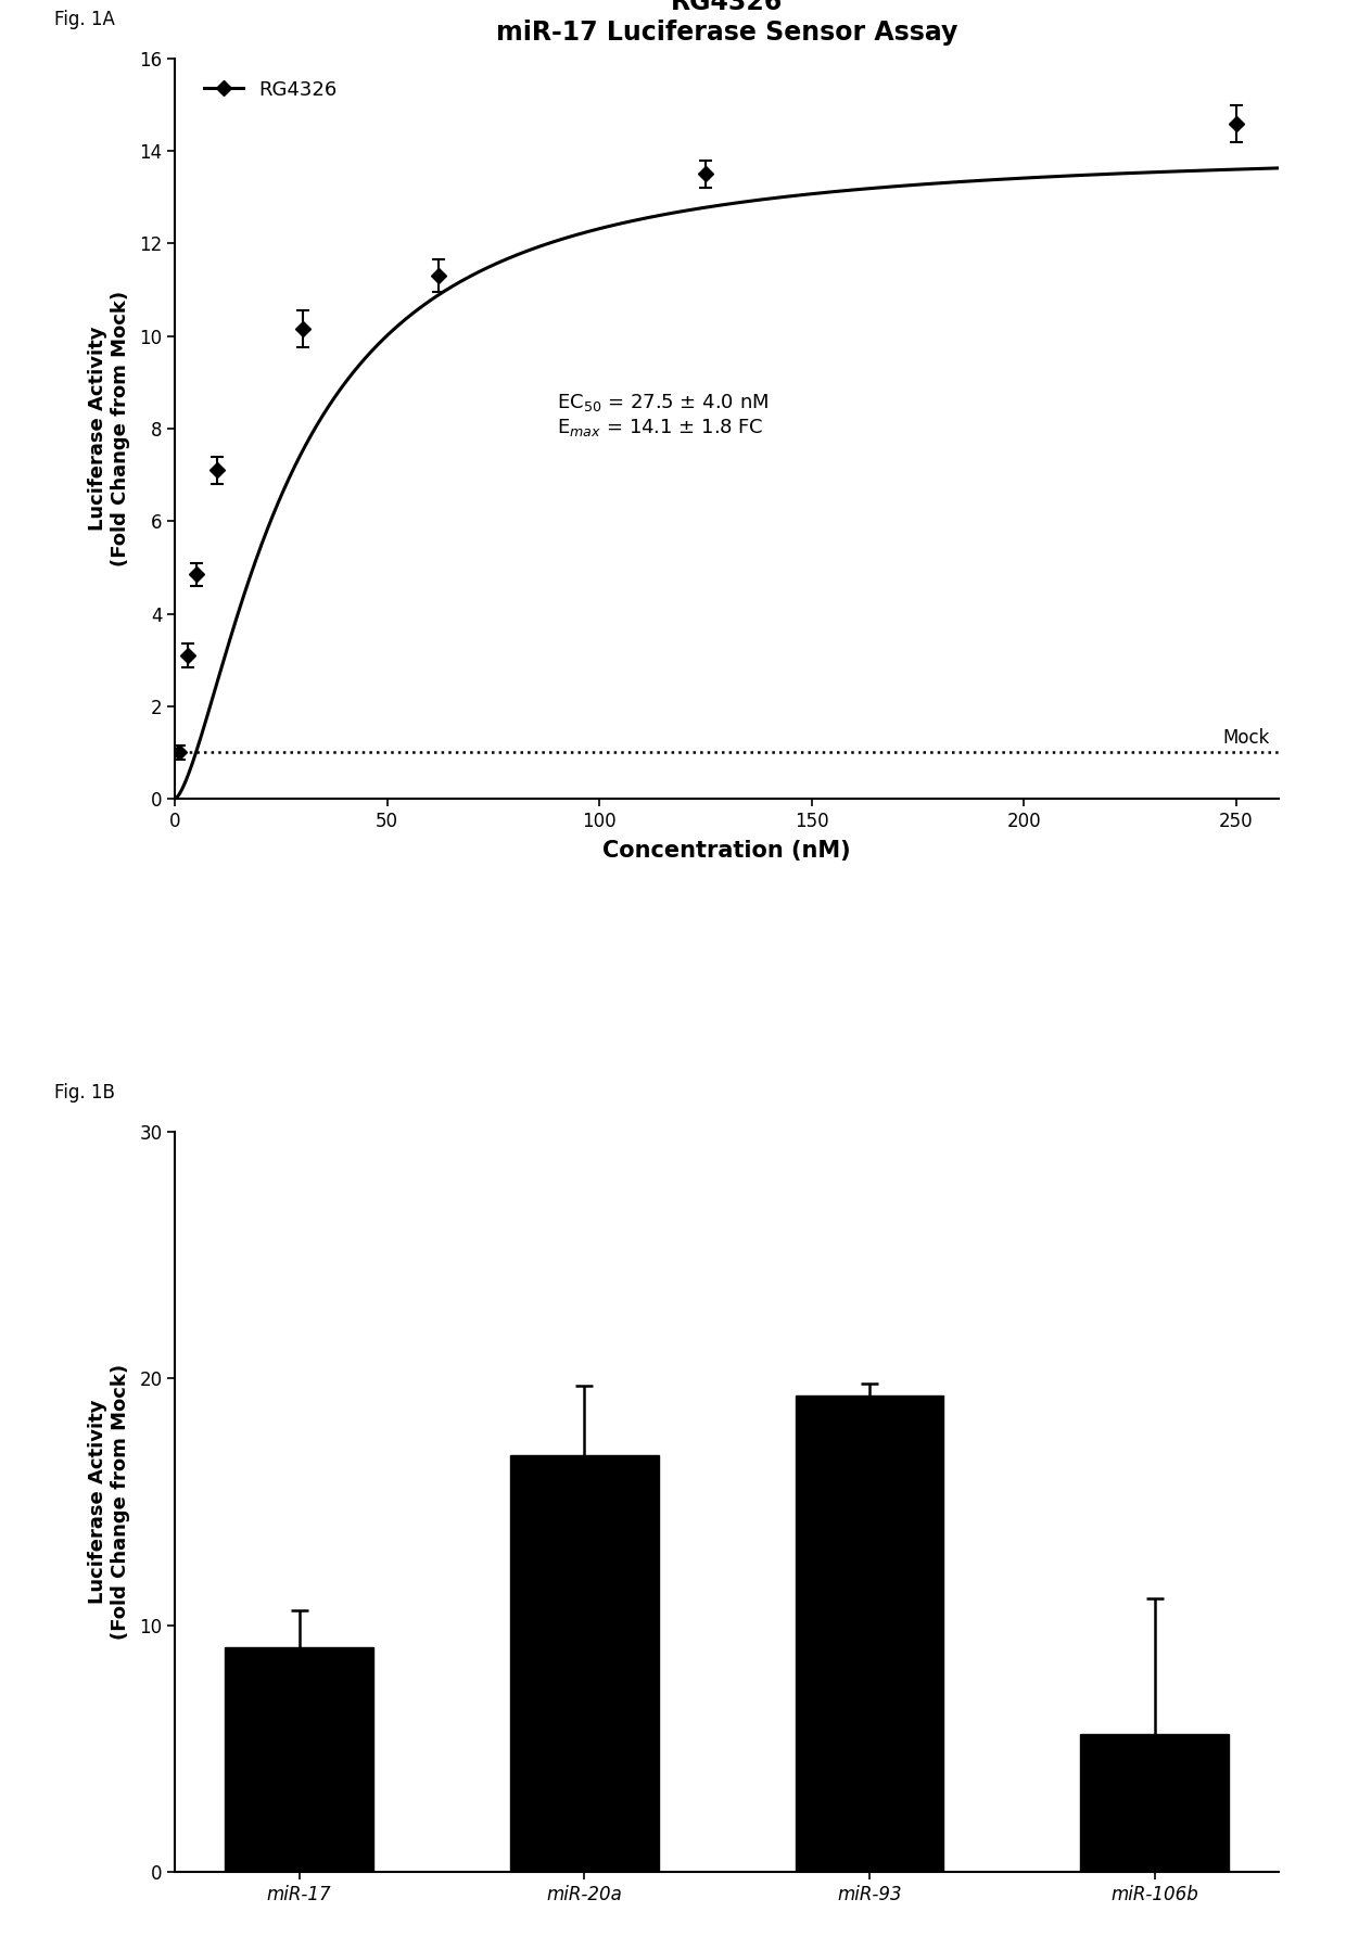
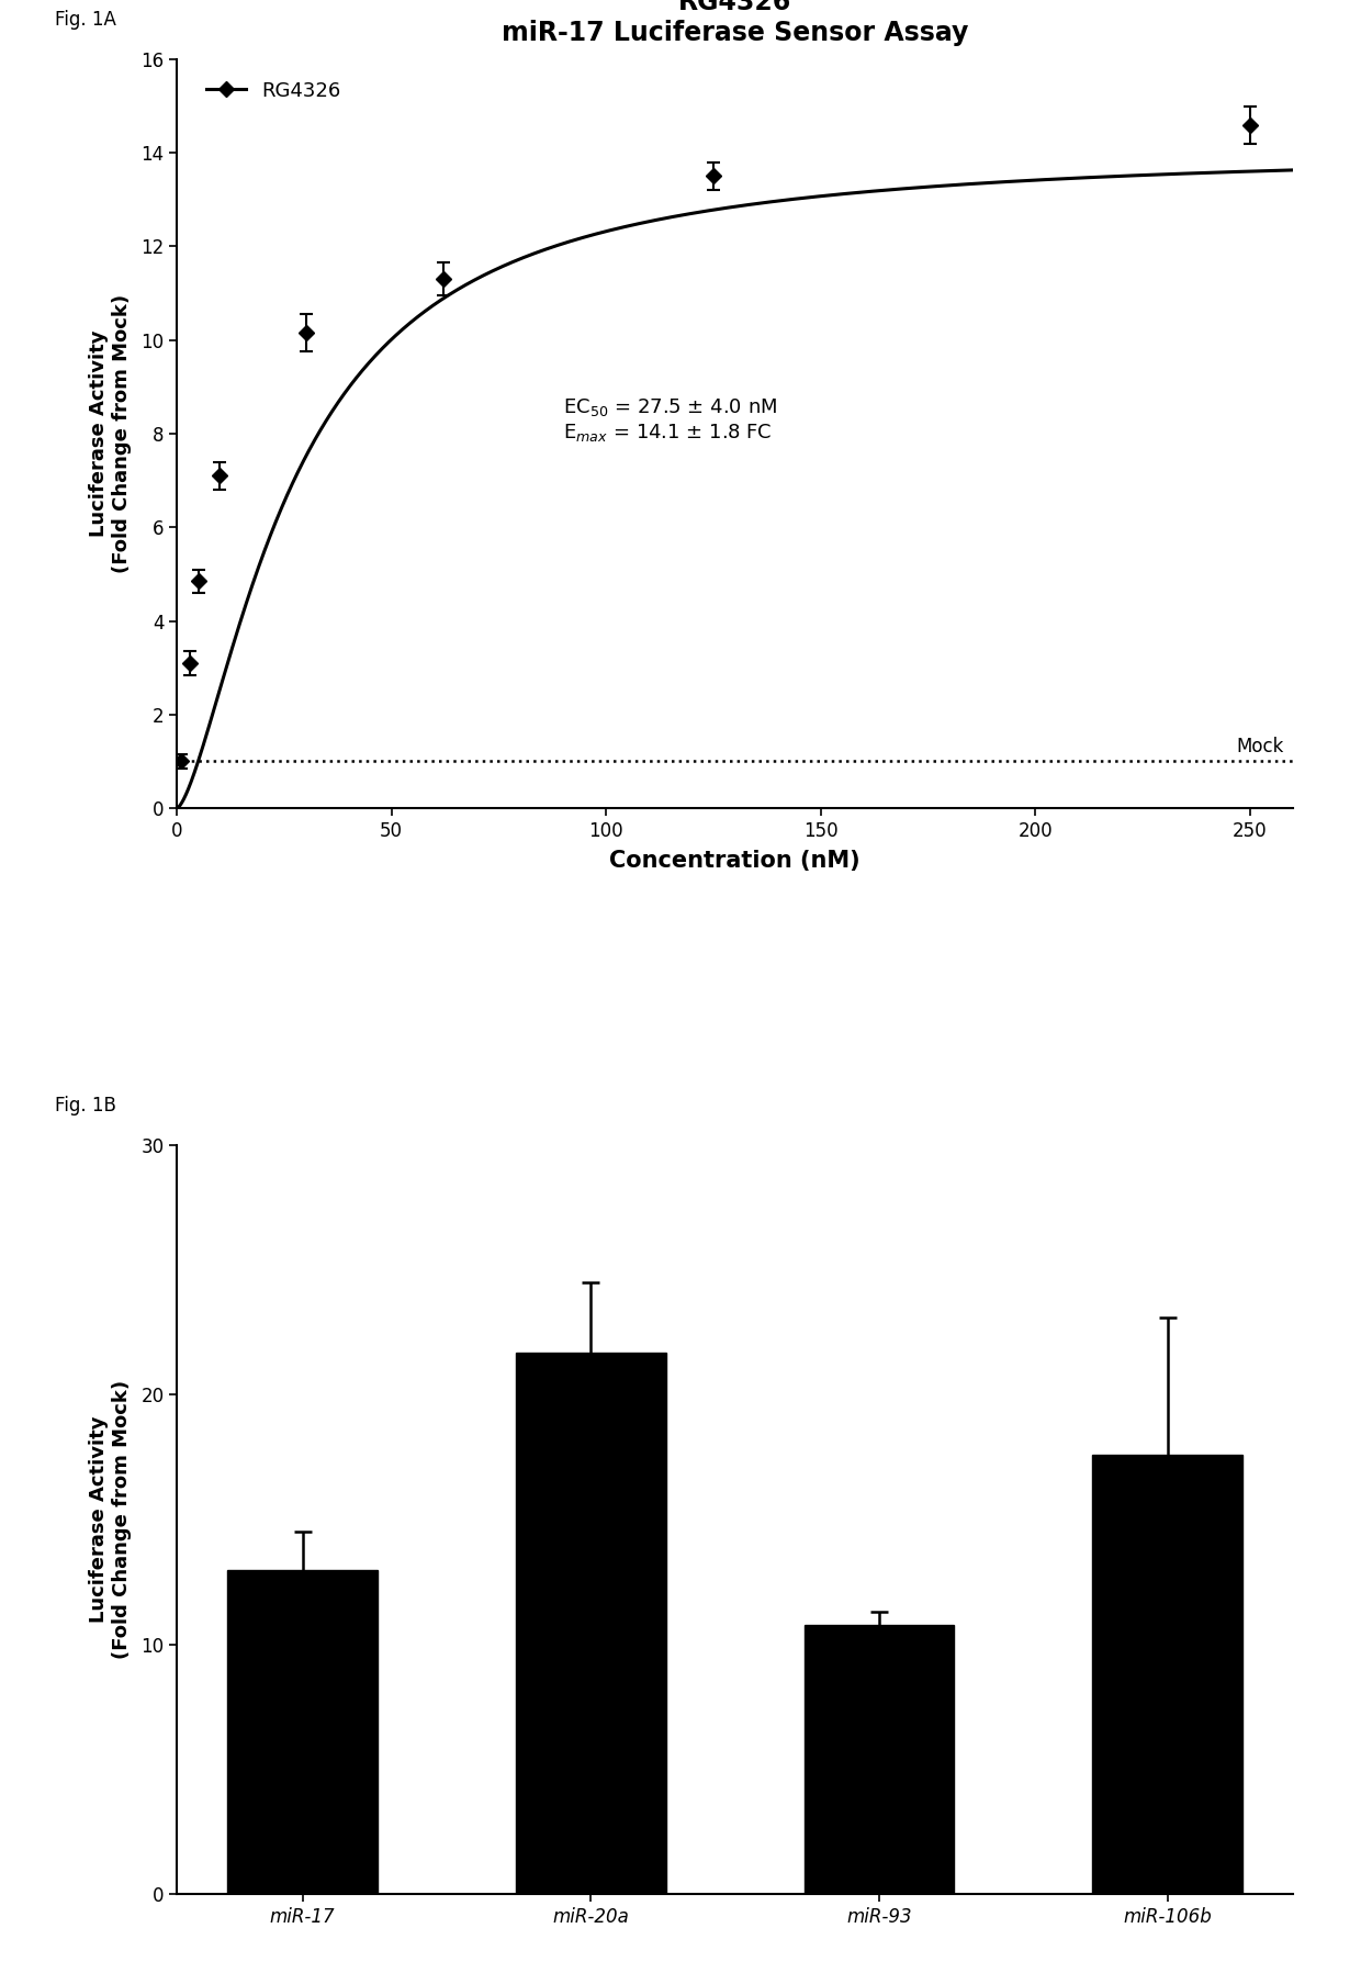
miR-17: 9.1 -> 13.0
miR-20a: 16.9 -> 21.7
miR-93: 19.3 -> 10.8
miR-106b: 5.6 -> 17.6
